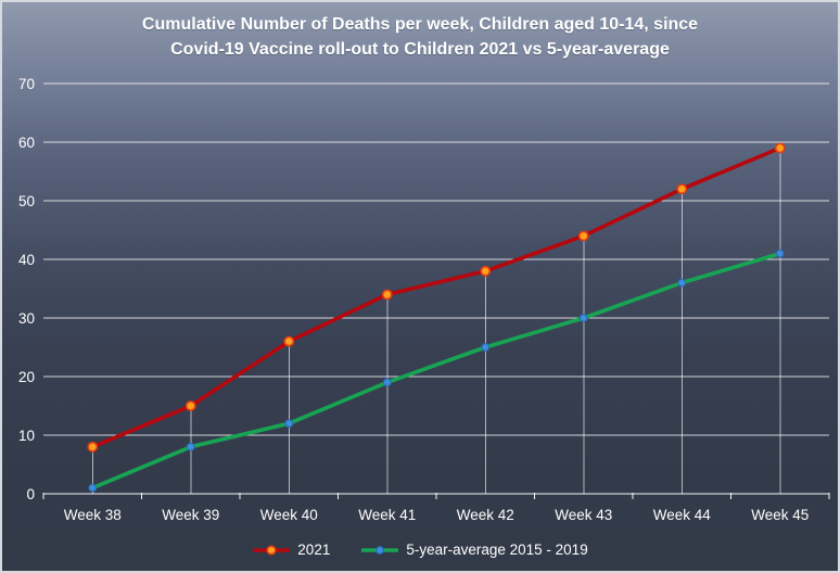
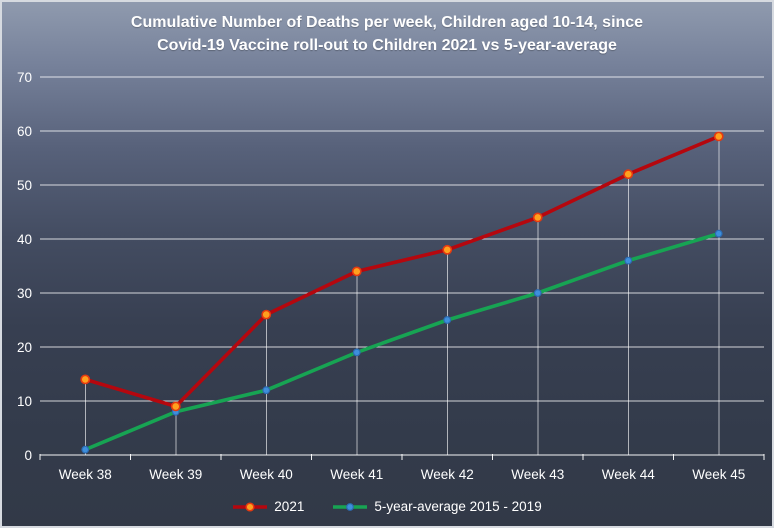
2021/Week 38: 8 -> 14
2021/Week 39: 15 -> 9
